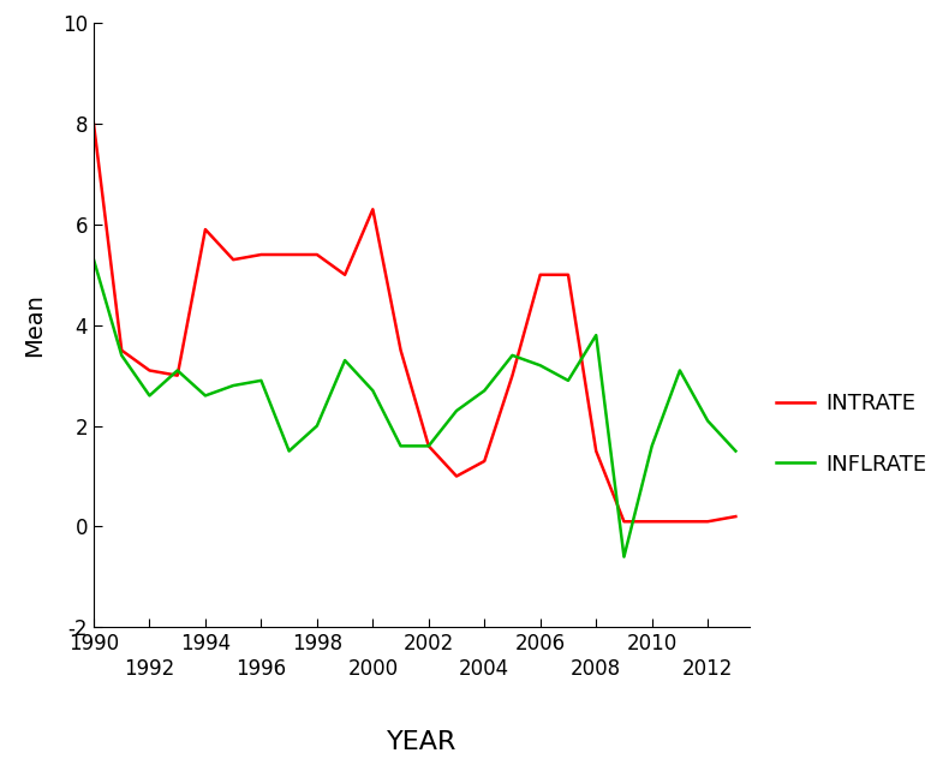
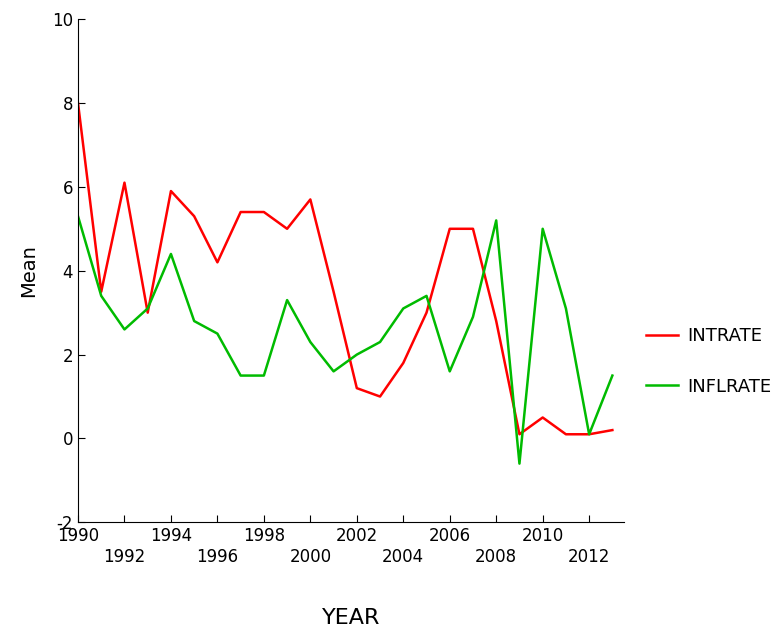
INTRATE/1992: 3.1 -> 6.1
INFLRATE/1994: 2.6 -> 4.4
INTRATE/1996: 5.4 -> 4.2
INFLRATE/1996: 2.9 -> 2.5
INFLRATE/1998: 2.0 -> 1.5
INTRATE/2000: 6.3 -> 5.7
INFLRATE/2000: 2.7 -> 2.3
INTRATE/2002: 1.6 -> 1.2
INFLRATE/2002: 1.6 -> 2.0
INTRATE/2004: 1.3 -> 1.8
INFLRATE/2004: 2.7 -> 3.1
INFLRATE/2006: 3.2 -> 1.6
INTRATE/2008: 1.5 -> 2.8
INFLRATE/2008: 3.8 -> 5.2
INTRATE/2010: 0.1 -> 0.5
INFLRATE/2010: 1.6 -> 5.0
INFLRATE/2012: 2.1 -> 0.1
